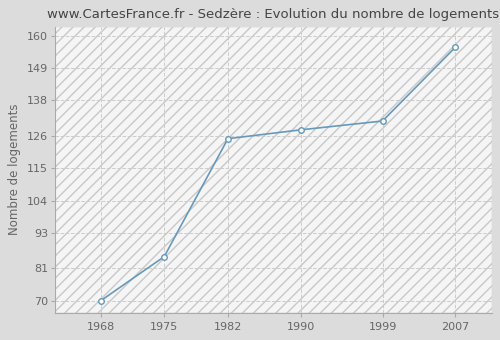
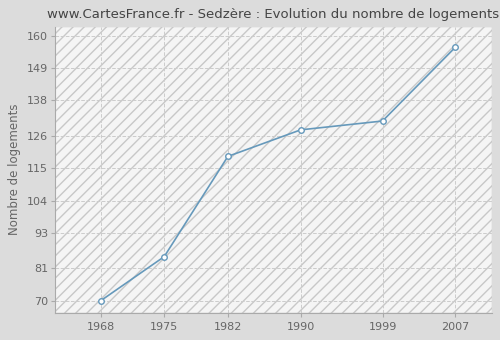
1982: 125 -> 119
